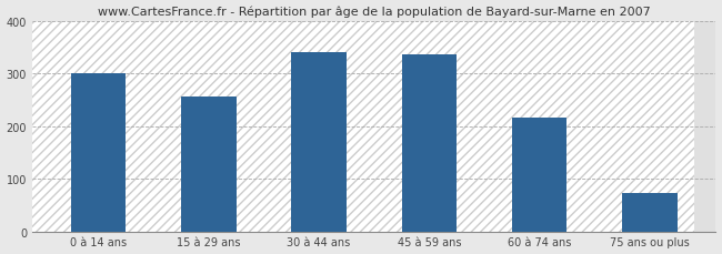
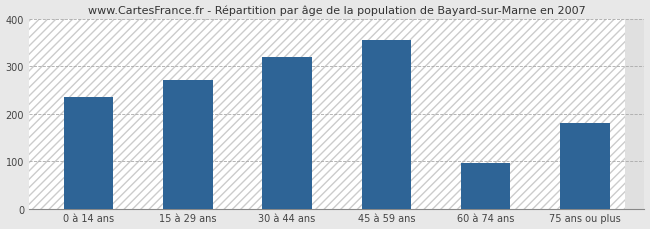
0 à 14 ans: 300 -> 235
15 à 29 ans: 255 -> 270
30 à 44 ans: 340 -> 320
45 à 59 ans: 335 -> 355
60 à 74 ans: 217 -> 95
75 ans ou plus: 72 -> 180
